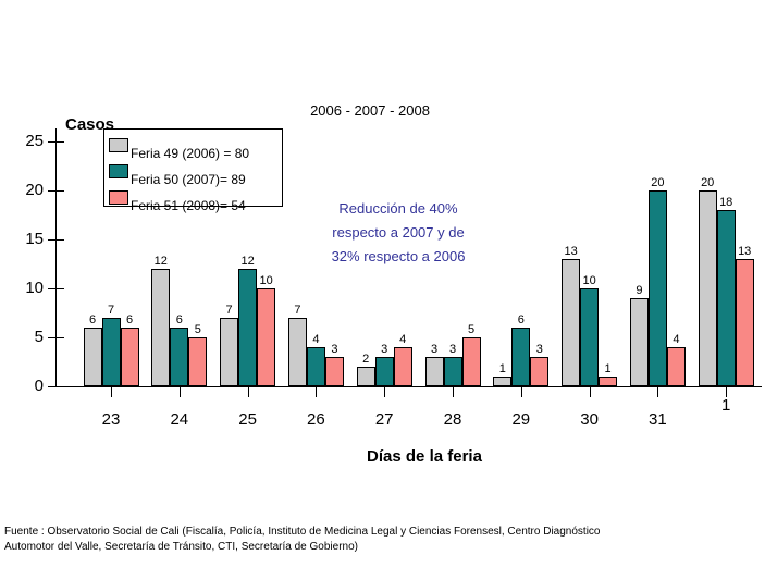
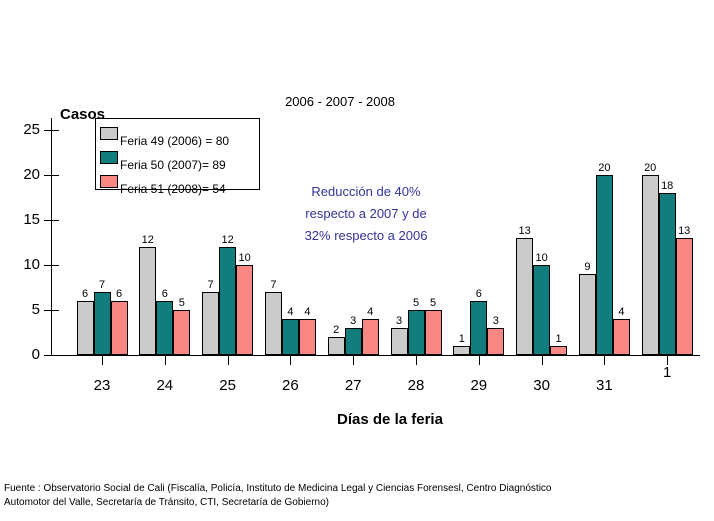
Feria 51 (2008)= 54/26: 3 -> 4
Feria 50 (2007)= 89/28: 3 -> 5
